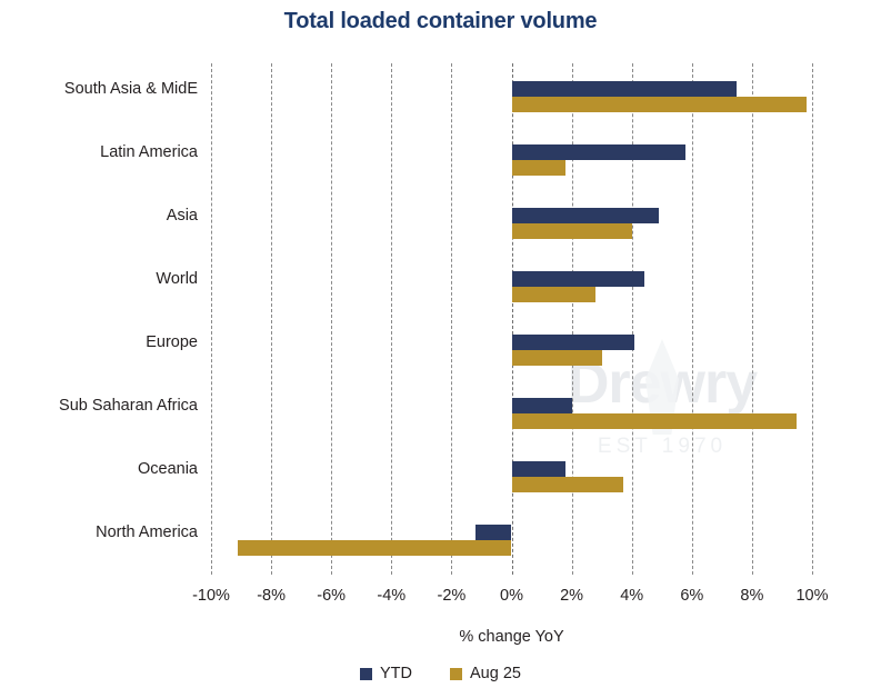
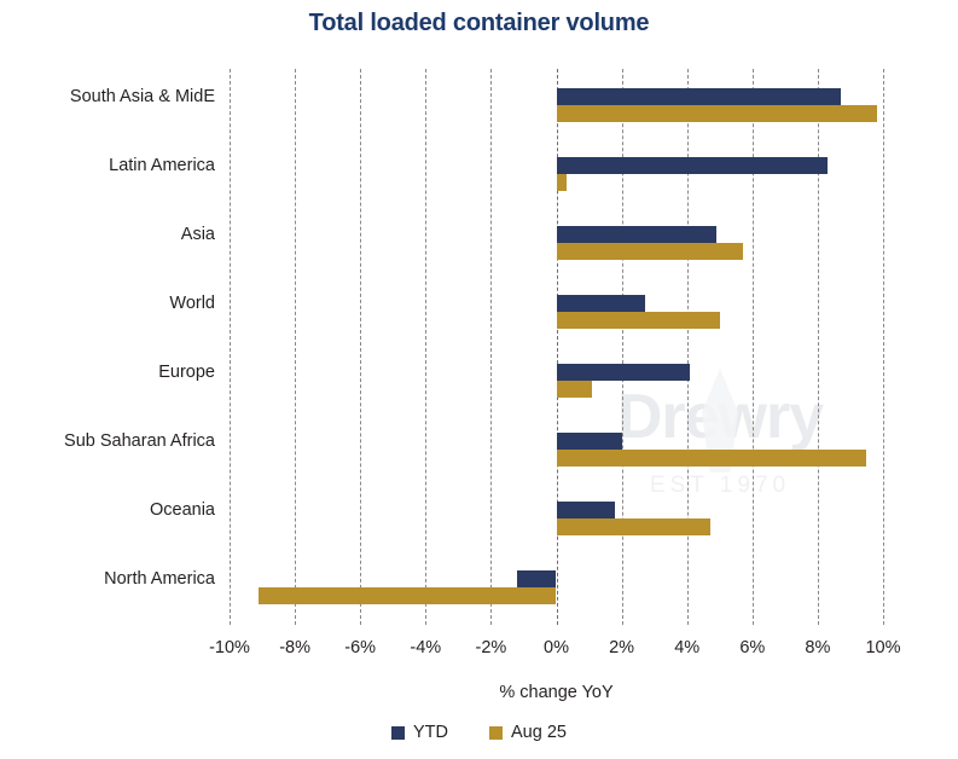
YTD/South Asia & MidE: 7.5% -> 8.7%
YTD/Latin America: 5.8% -> 8.3%
Aug 25/Latin America: 1.8% -> 0.3%
Aug 25/Asia: 4.0% -> 5.7%
YTD/World: 4.4% -> 2.7%
Aug 25/World: 2.8% -> 5.0%
Aug 25/Europe: 3.0% -> 1.1%
Aug 25/Oceania: 3.7% -> 4.7%
